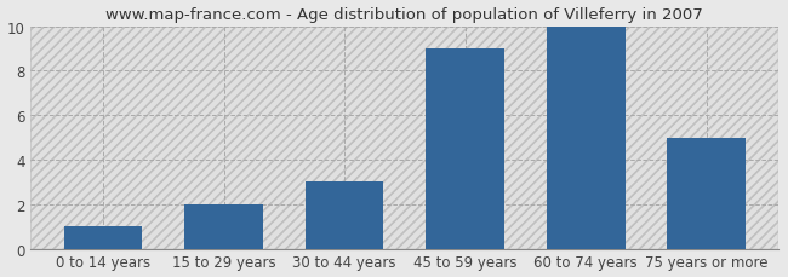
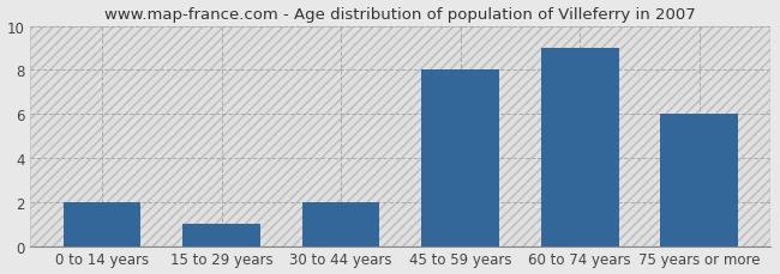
0 to 14 years: 1 -> 2
15 to 29 years: 2 -> 1
30 to 44 years: 3 -> 2
45 to 59 years: 9 -> 8
60 to 74 years: 10 -> 9
75 years or more: 5 -> 6
